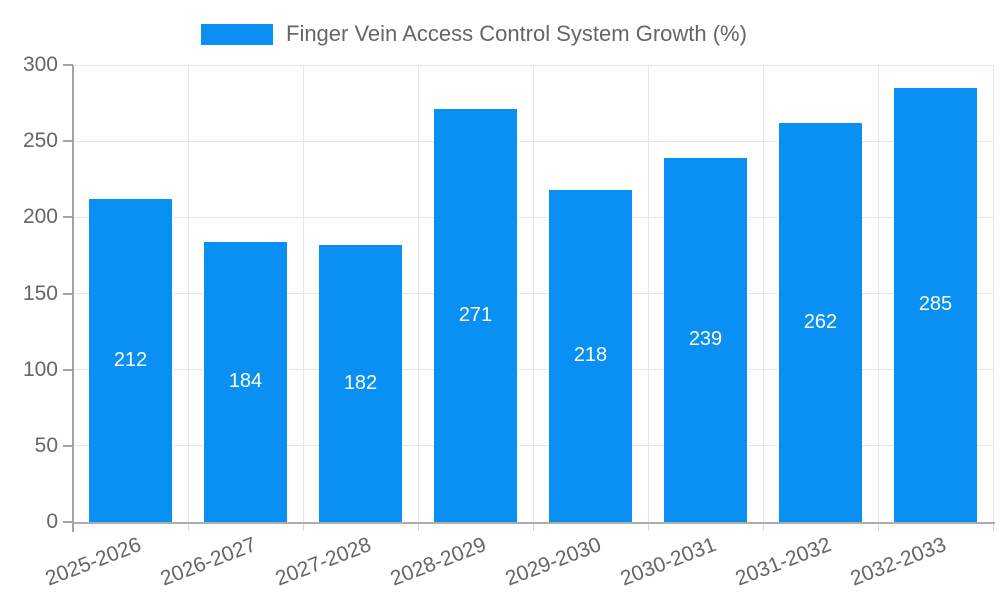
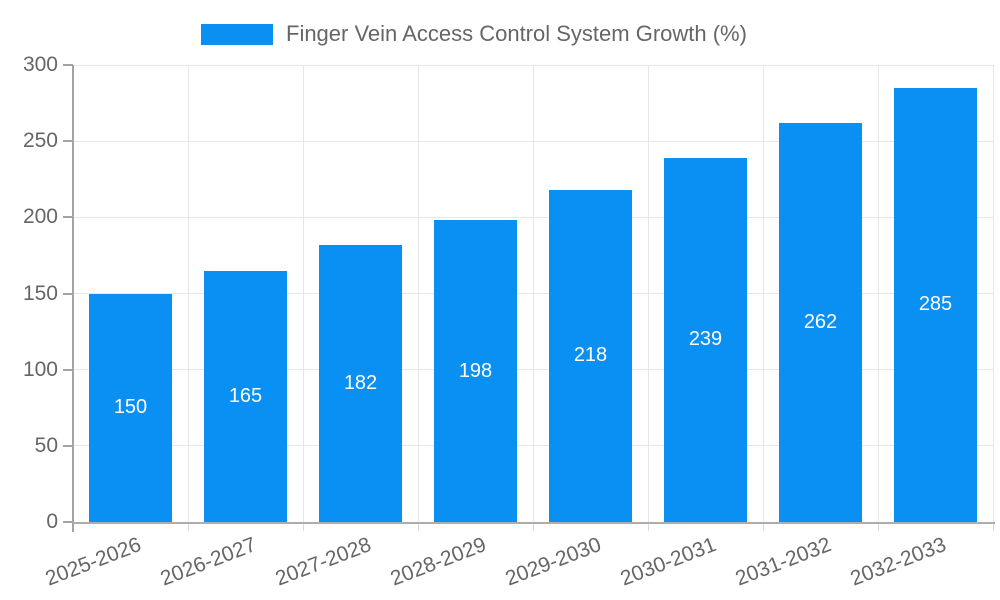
2025-2026: 212 -> 150
2026-2027: 184 -> 165
2028-2029: 271 -> 198
